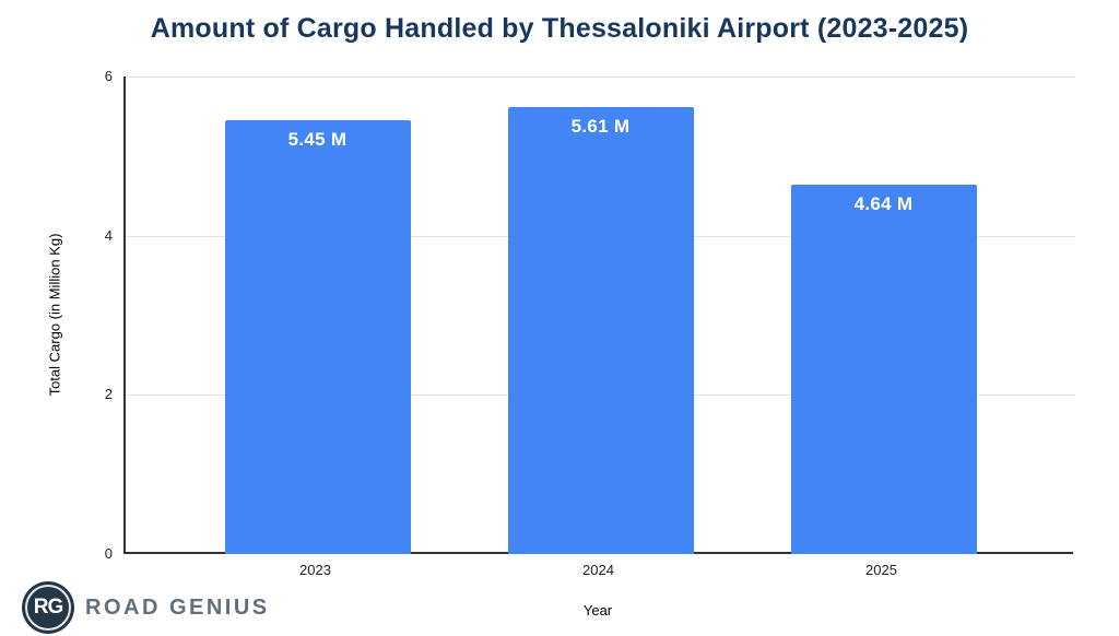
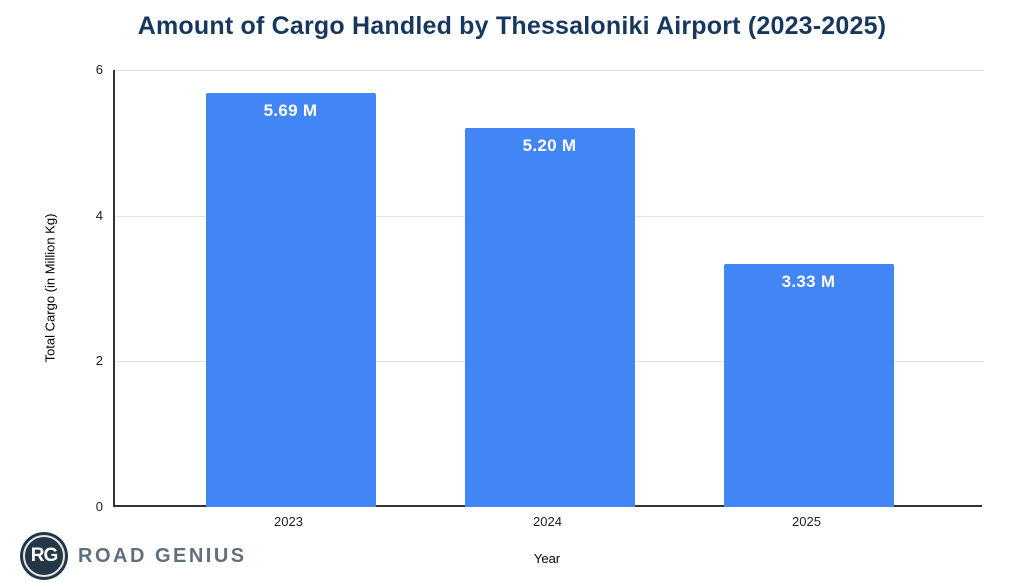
2023: 5.45 -> 5.69
2024: 5.61 -> 5.20
2025: 4.64 -> 3.33
